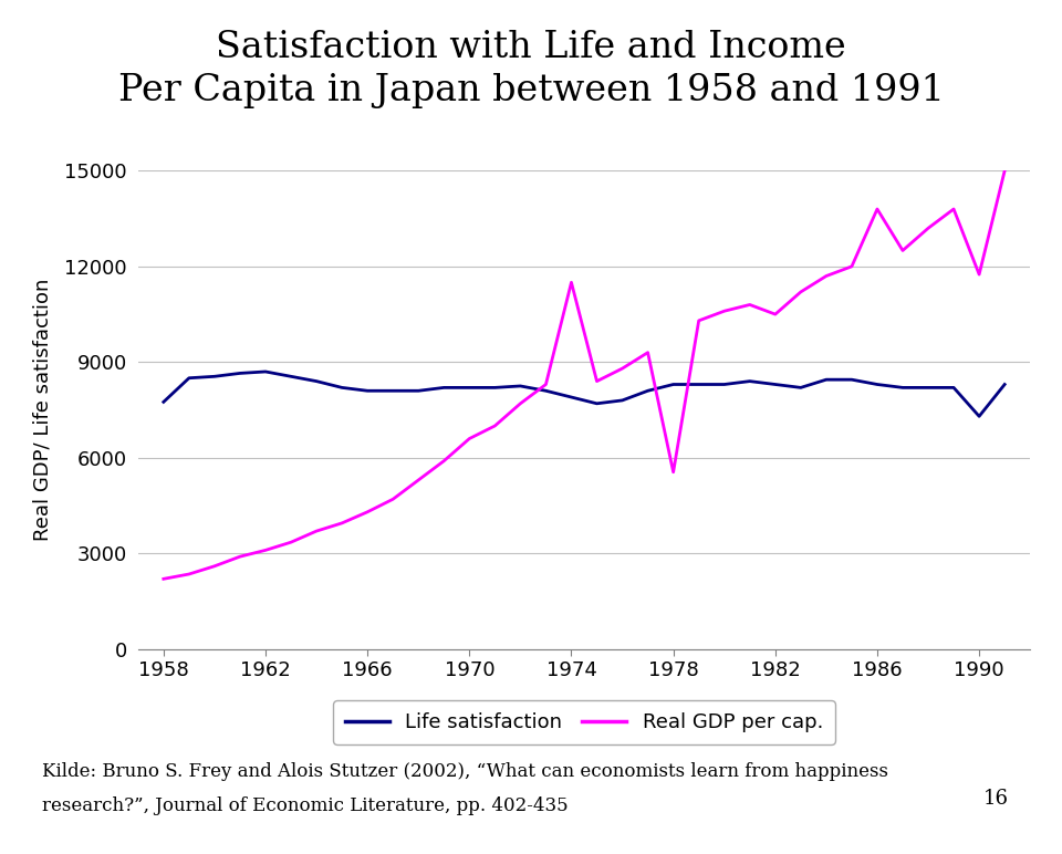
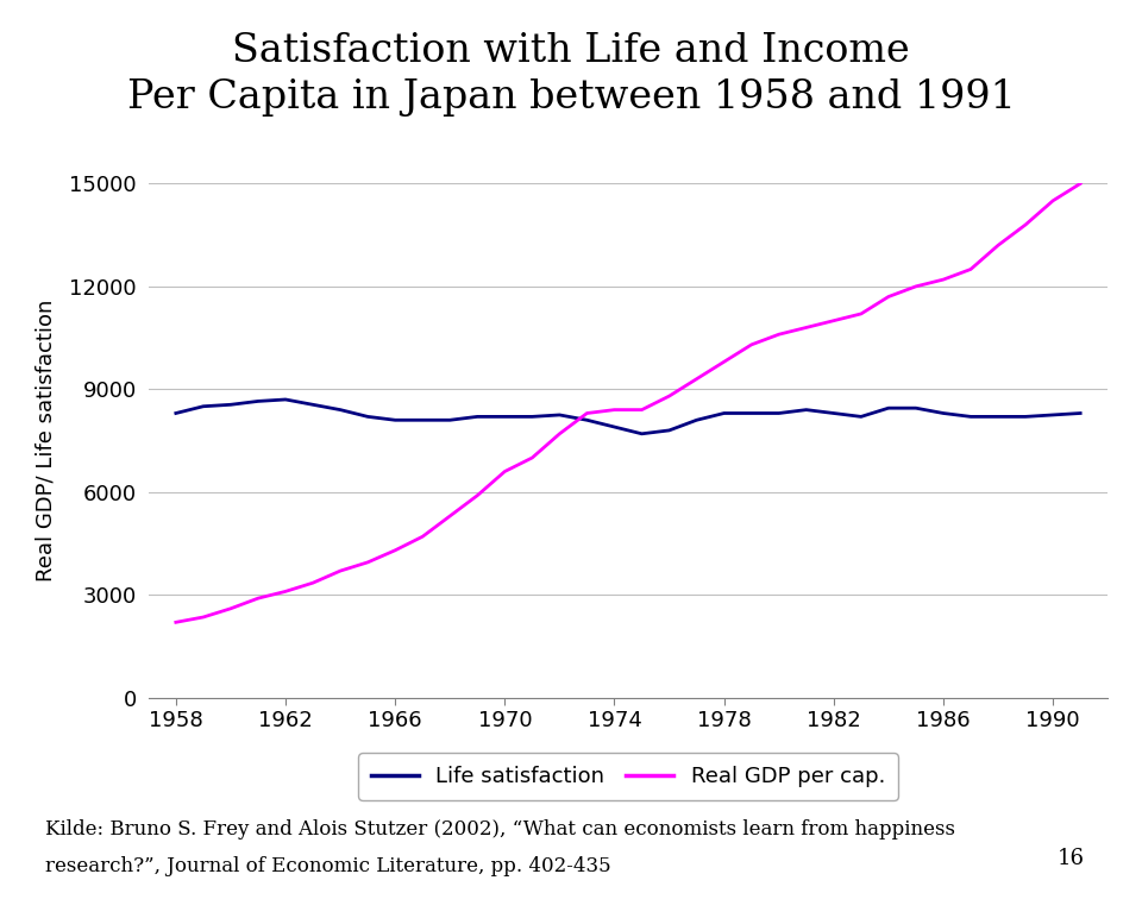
Life satisfaction/1958: 7750 -> 8300
Real GDP per cap./1974: 11500 -> 8400
Real GDP per cap./1978: 5550 -> 9800
Real GDP per cap./1982: 10500 -> 11000
Real GDP per cap./1986: 13800 -> 12200
Life satisfaction/1990: 7300 -> 8250
Real GDP per cap./1990: 11750 -> 14500
